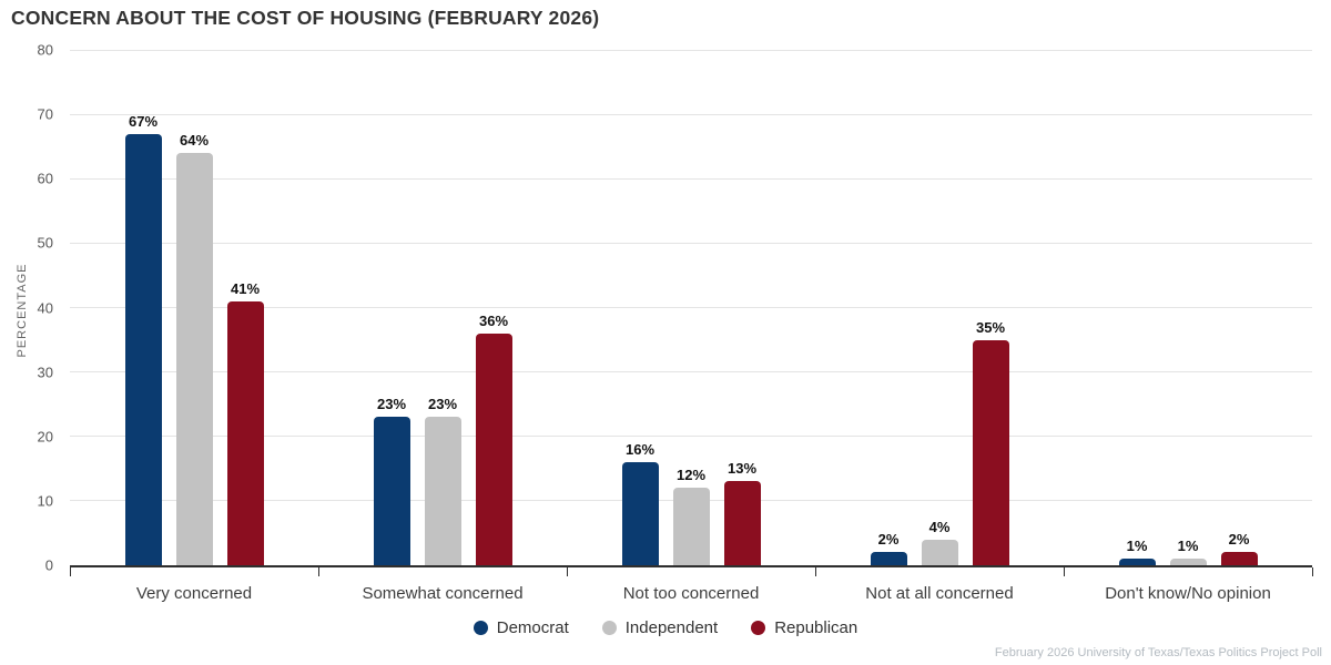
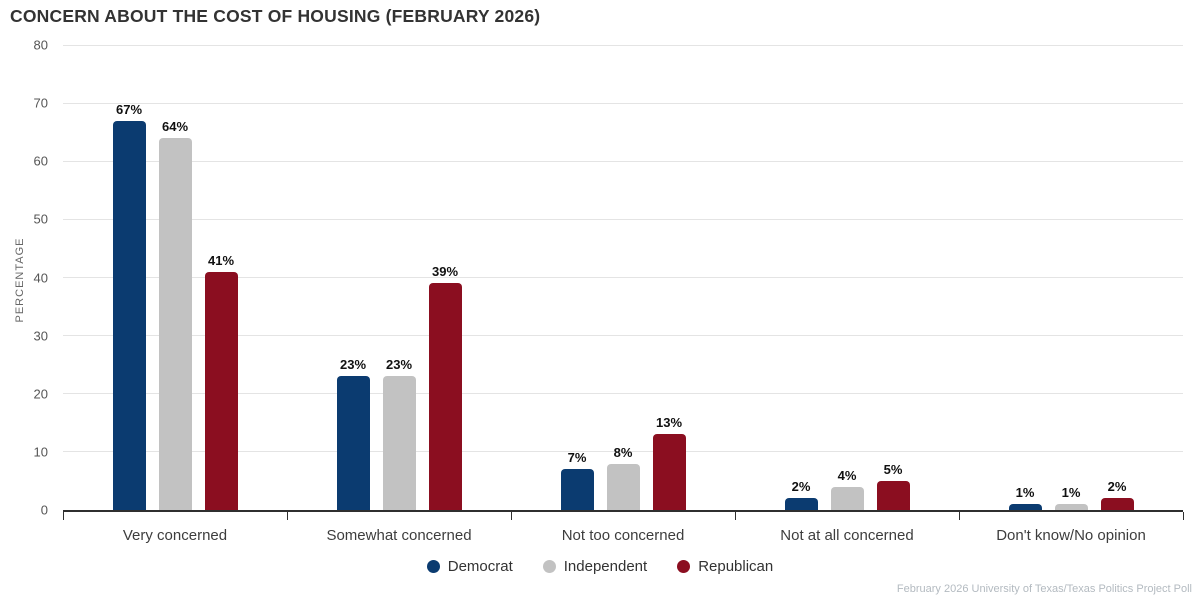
Republican/Somewhat concerned: 36% -> 39%
Democrat/Not too concerned: 16% -> 7%
Independent/Not too concerned: 12% -> 8%
Republican/Not at all concerned: 35% -> 5%
